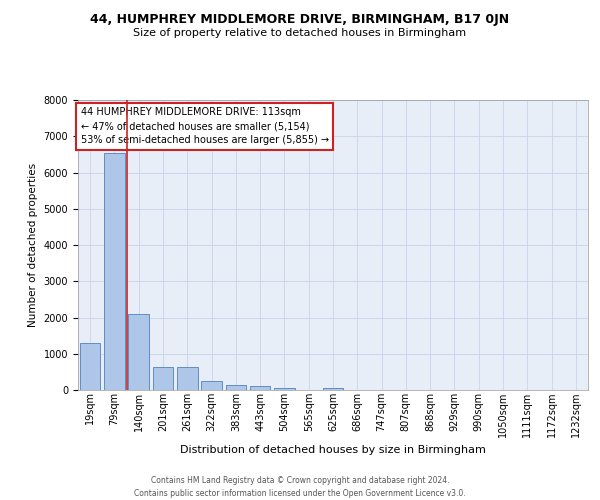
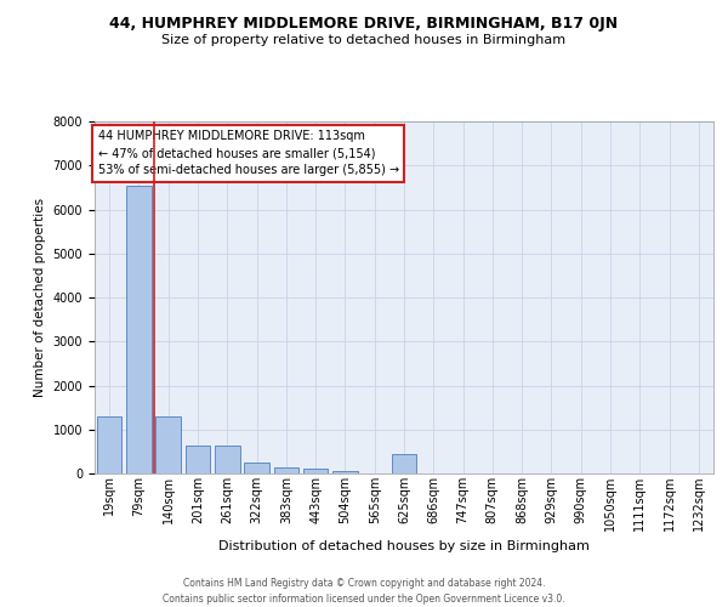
140sqm: 2100 -> 1300
625sqm: 60 -> 450
